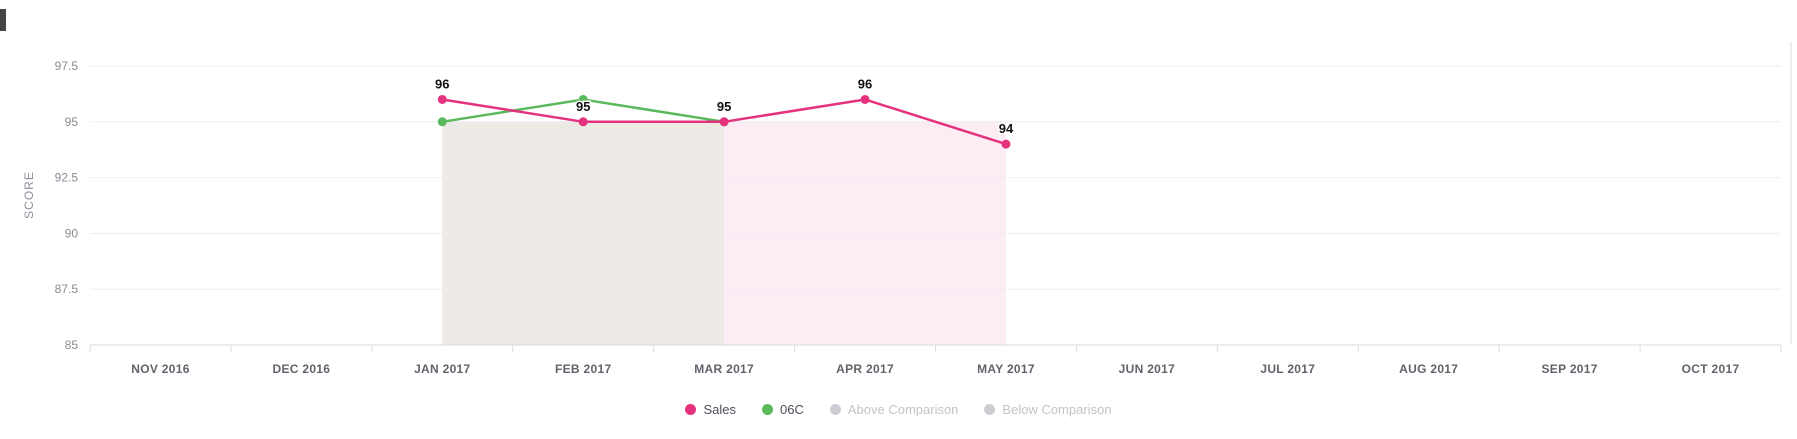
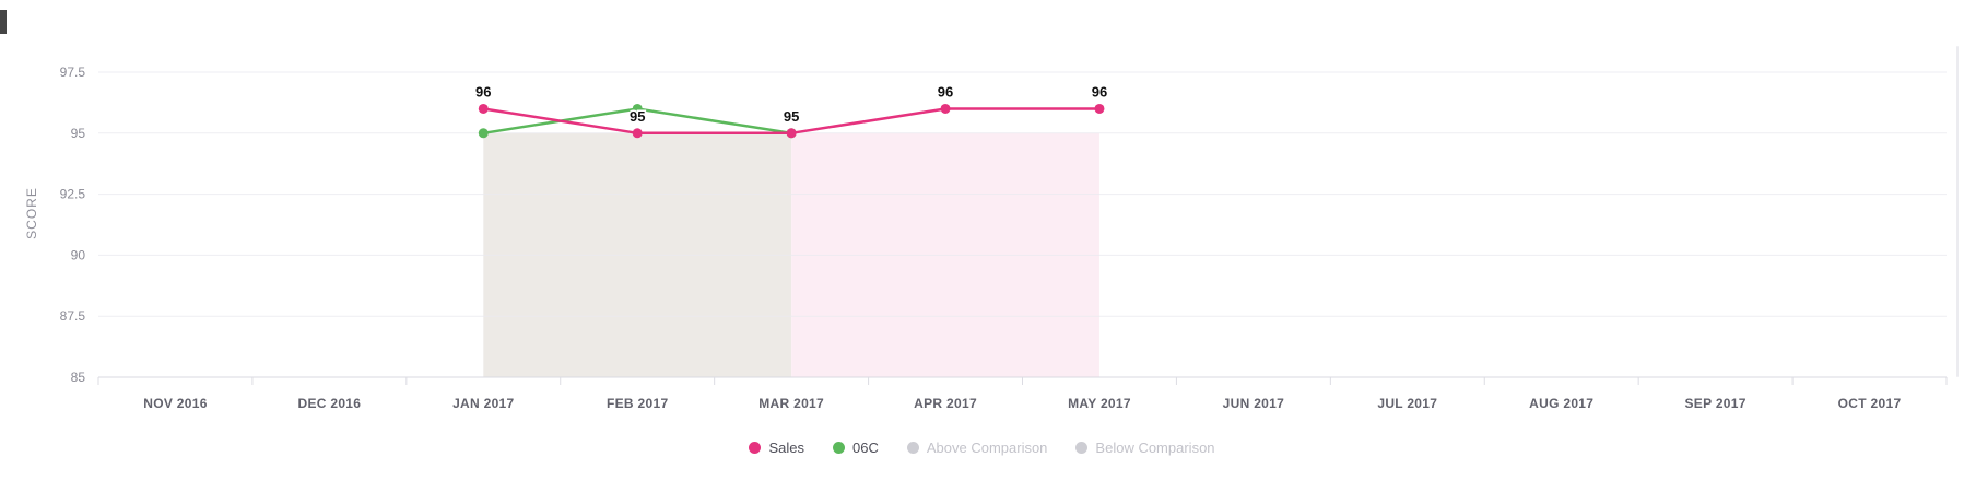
Sales/MAY 2017: 94 -> 96
